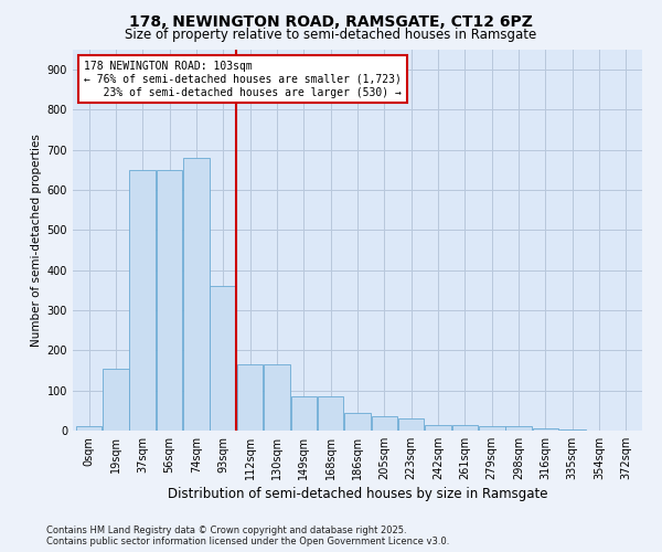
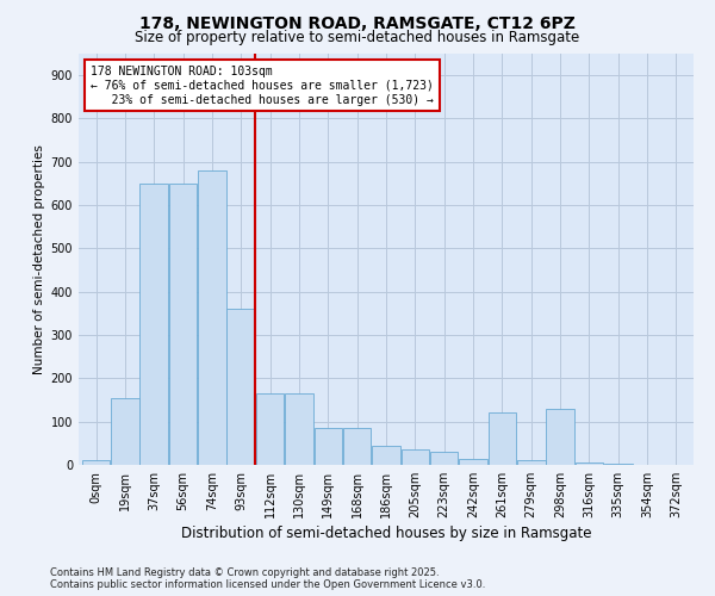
261sqm: 15 -> 120
298sqm: 10 -> 130
